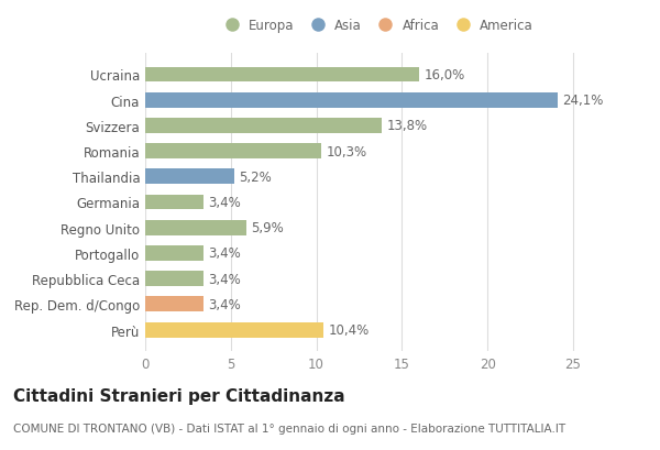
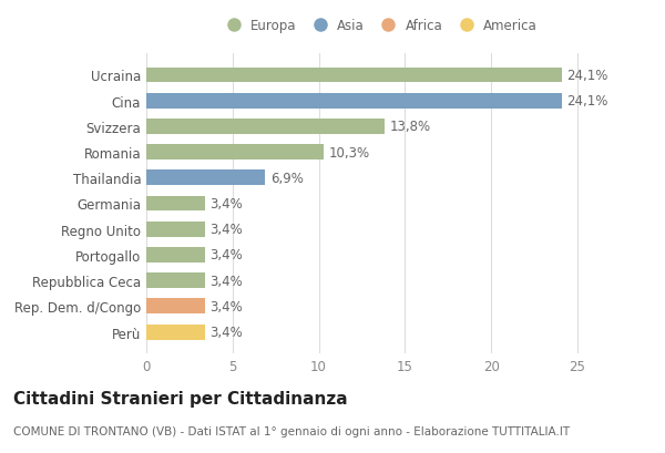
Ucraina: 16,0% -> 24,1%
Thailandia: 5,2% -> 6,9%
Regno Unito: 5,9% -> 3,4%
Perù: 10,4% -> 3,4%
